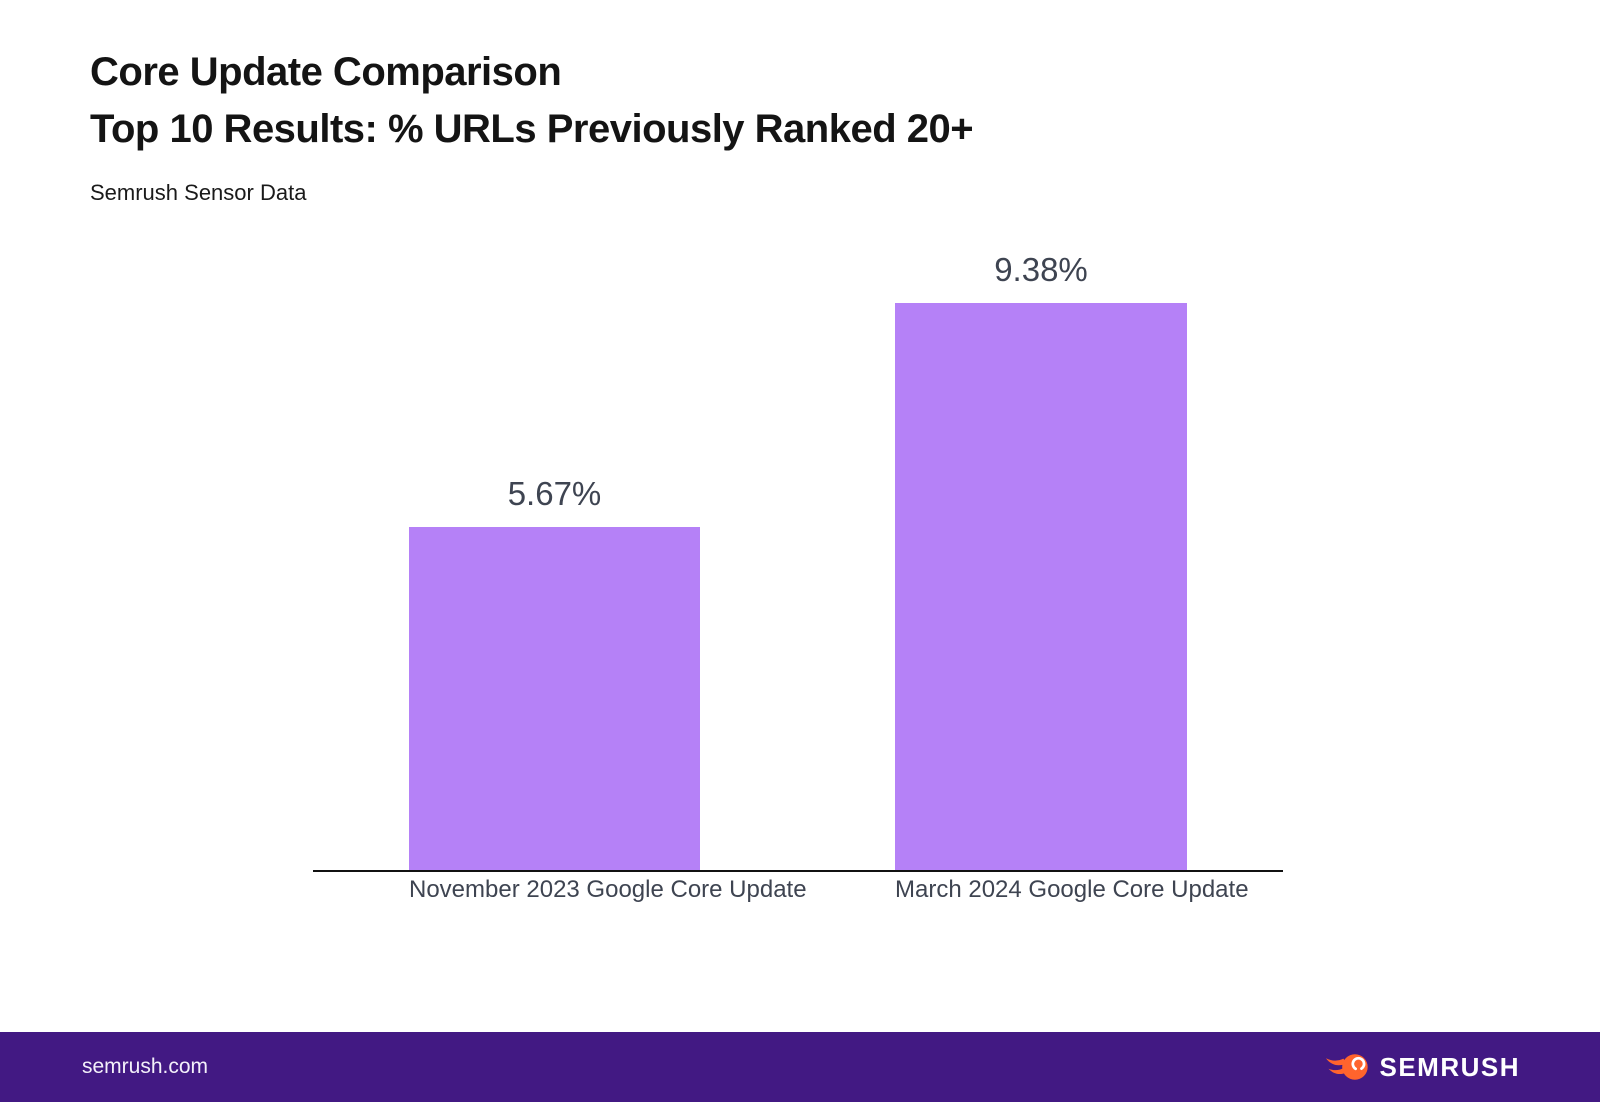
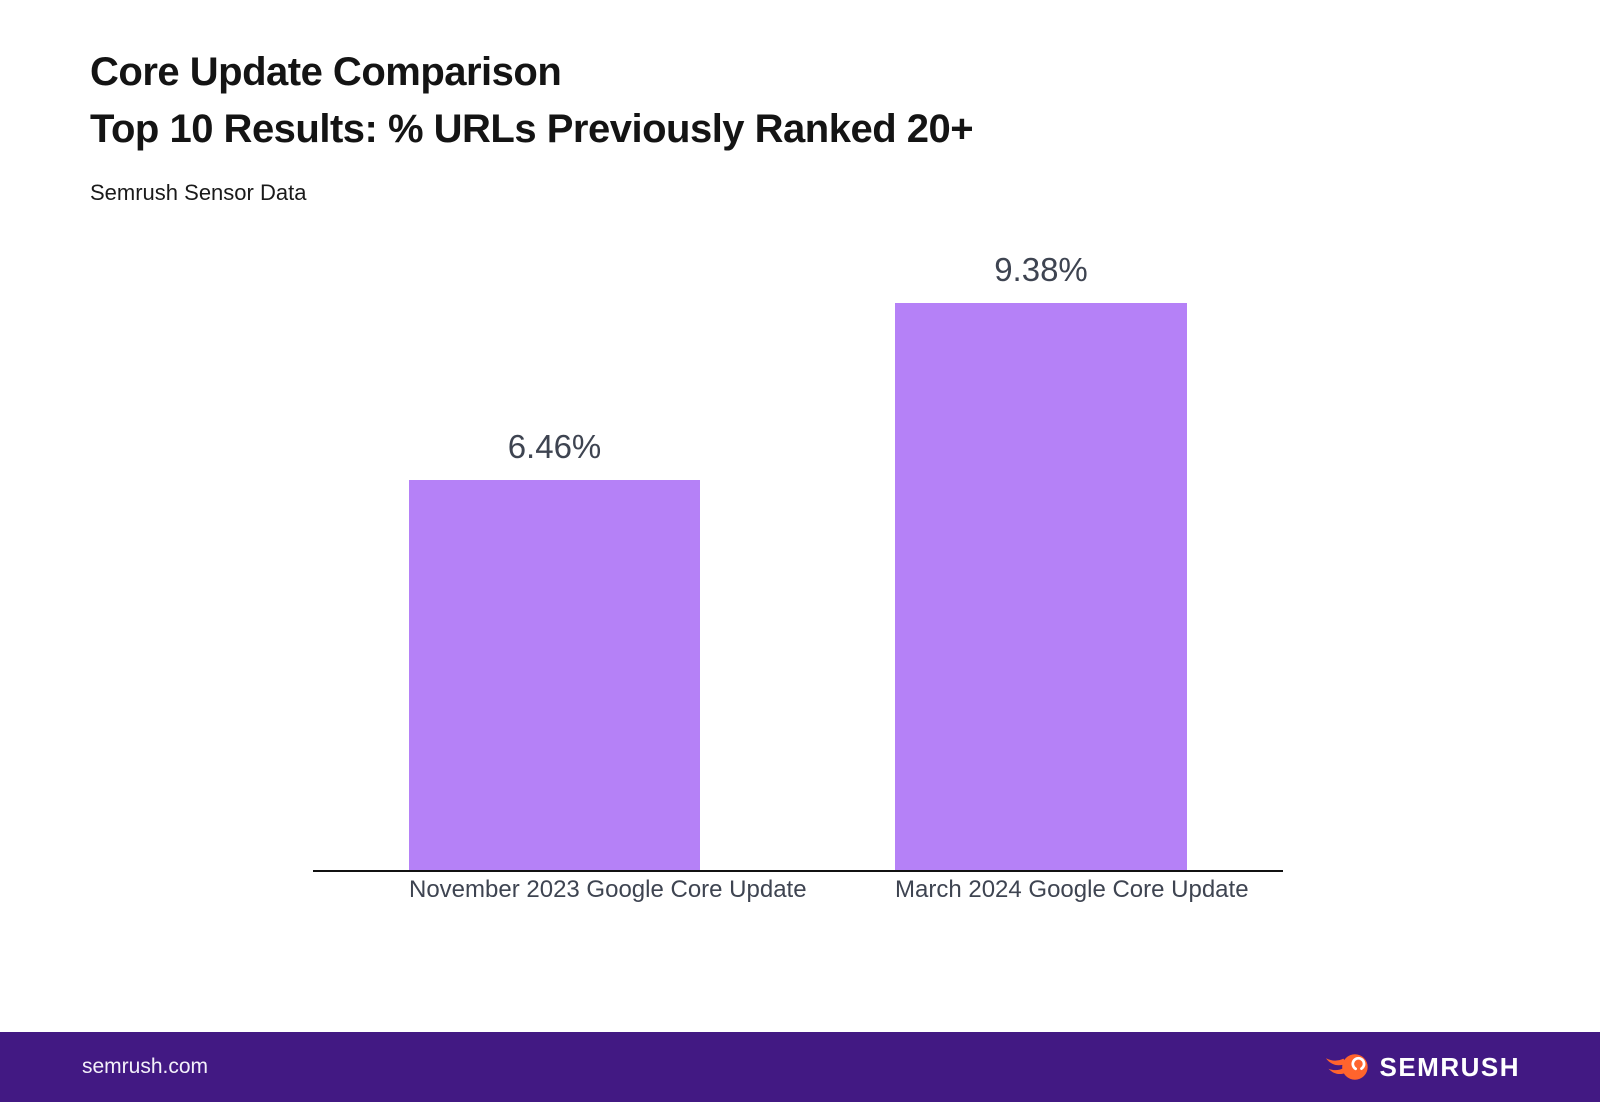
November 2023 Google Core Update: 5.67% -> 6.46%
